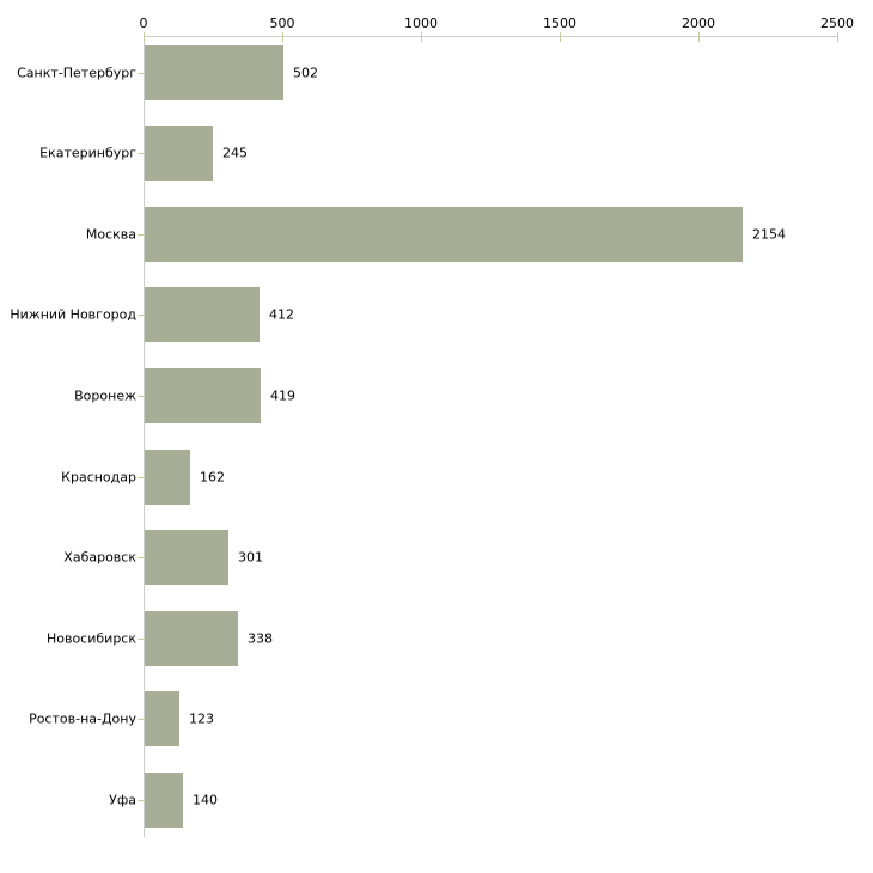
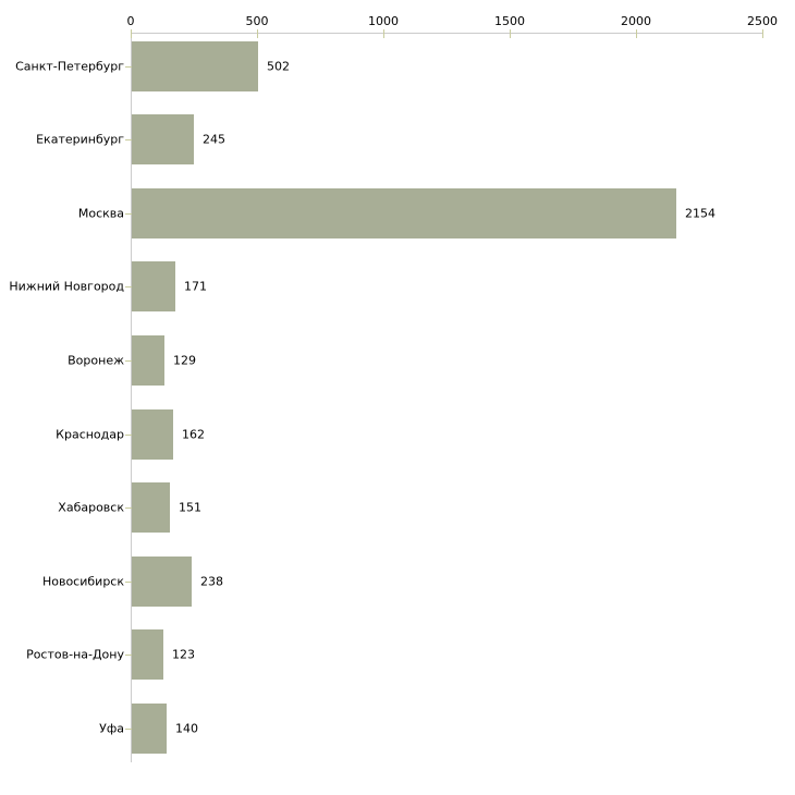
Нижний Новгород: 412 -> 171
Воронеж: 419 -> 129
Хабаровск: 301 -> 151
Новосибирск: 338 -> 238
